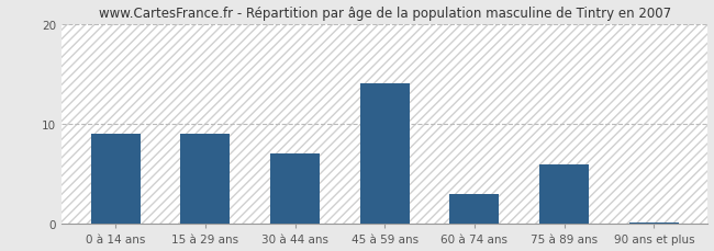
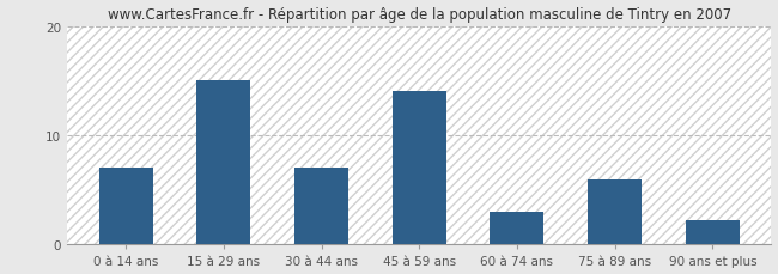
0 à 14 ans: 9.0 -> 7.0
15 à 29 ans: 9.0 -> 15.0
90 ans et plus: 0.2 -> 2.2
